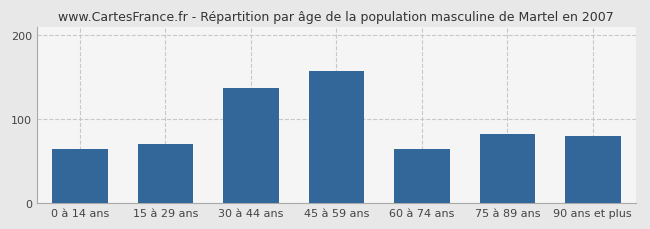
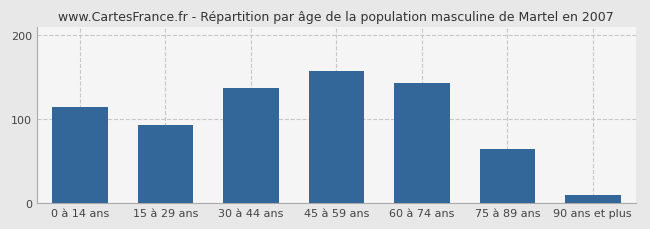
0 à 14 ans: 64 -> 115
15 à 29 ans: 70 -> 93
60 à 74 ans: 64 -> 143
75 à 89 ans: 82 -> 65
90 ans et plus: 80 -> 10
